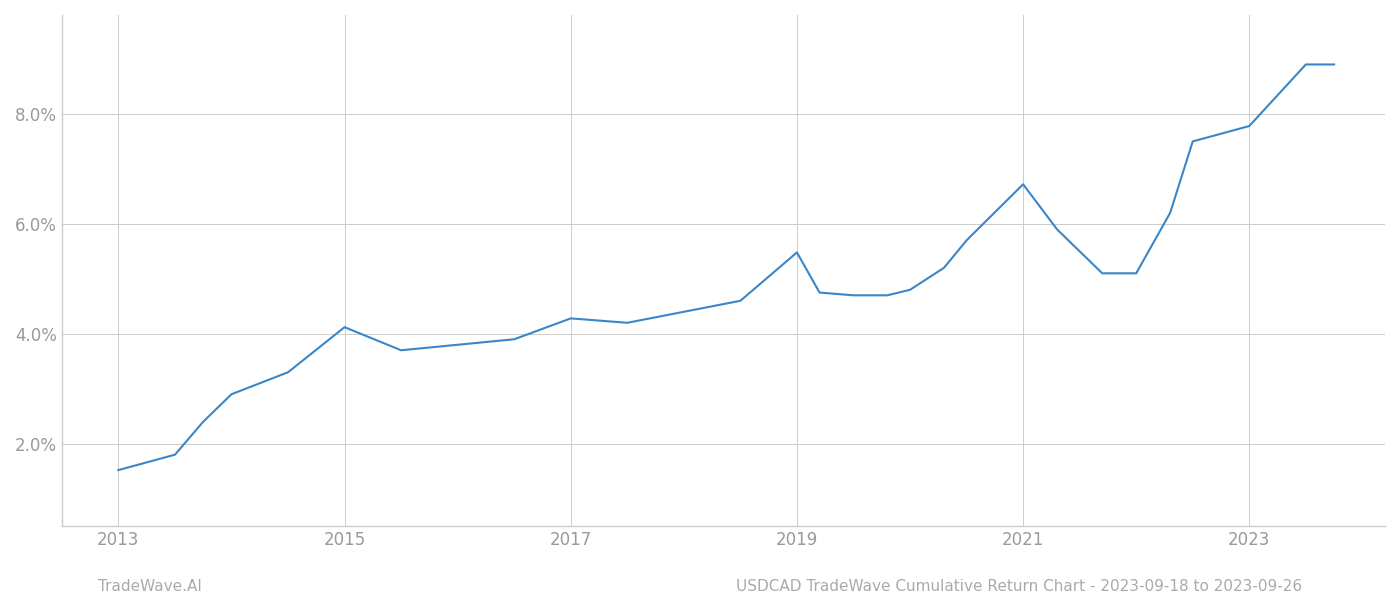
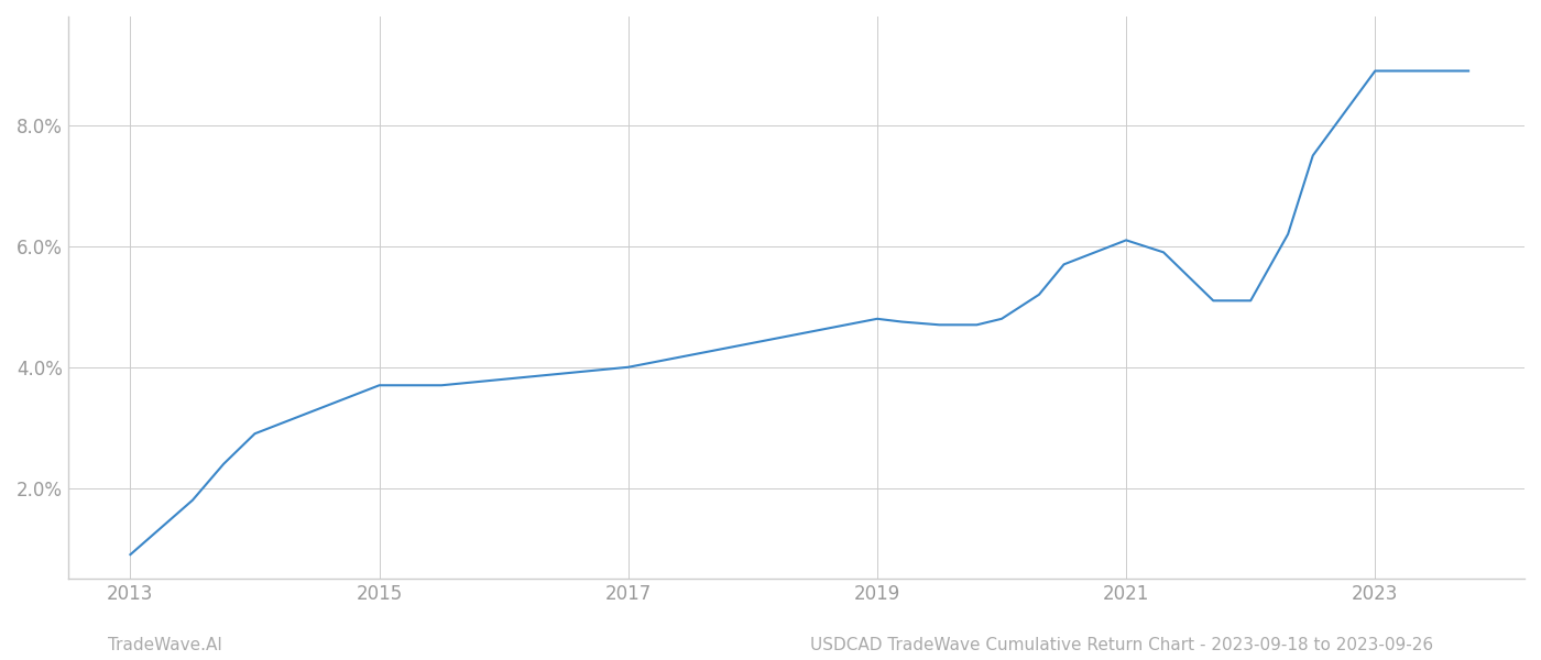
2013: 1.52% -> 0.90%
2015: 4.12% -> 3.70%
2017: 4.28% -> 4.00%
2019: 5.48% -> 4.80%
2021: 6.72% -> 6.10%
2023: 7.78% -> 8.90%
